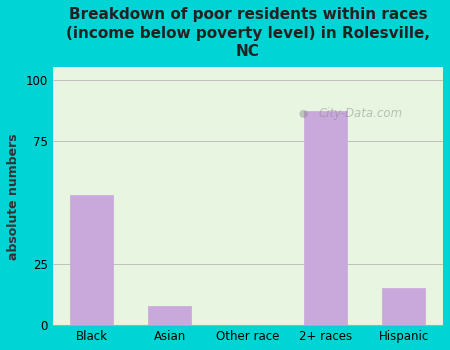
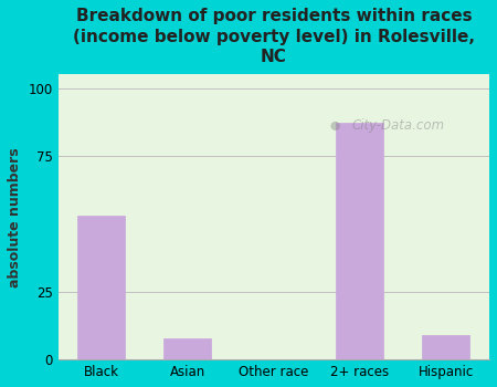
Hispanic: 15 -> 9
